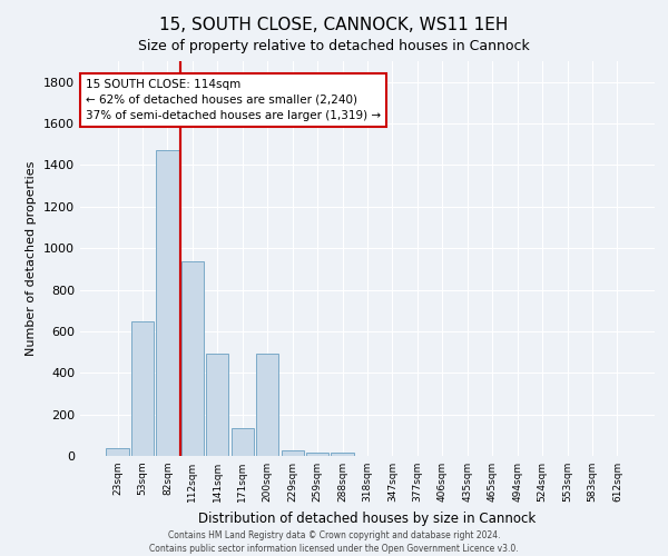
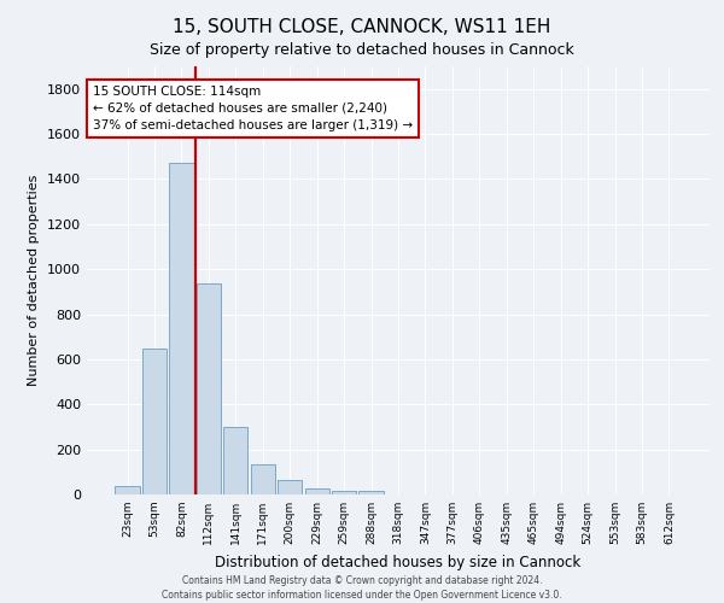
141sqm: 490 -> 300
200sqm: 490 -> 60
